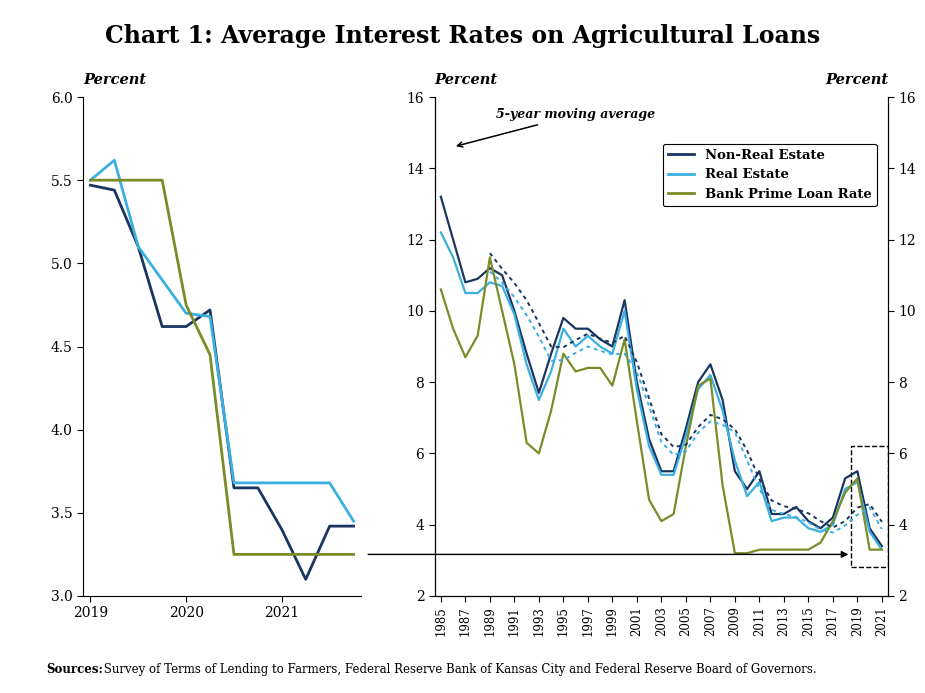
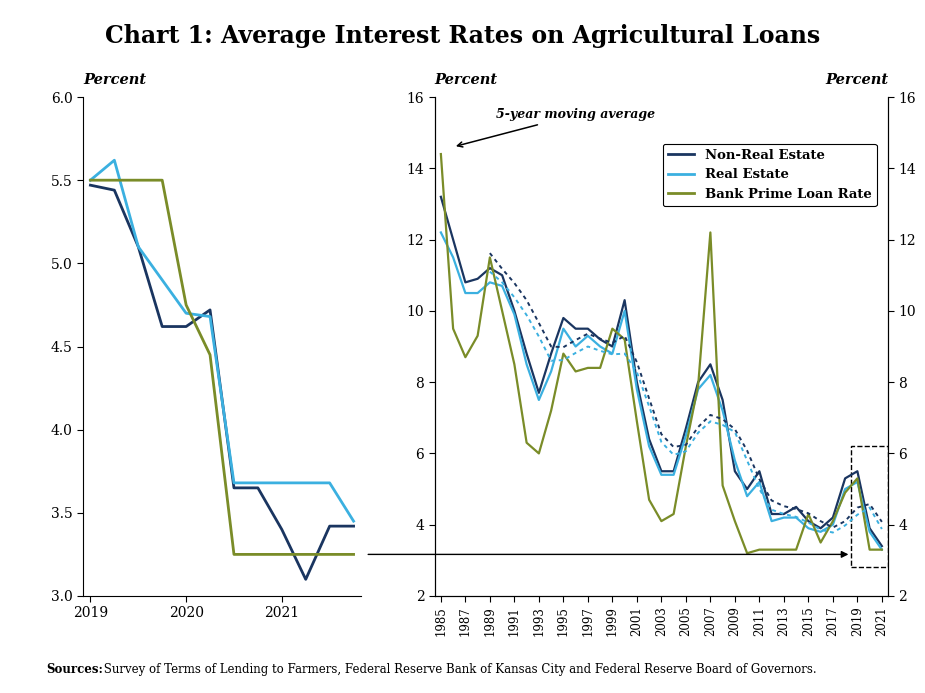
Bank Prime Loan Rate/1985: 10.6 -> 14.4
Bank Prime Loan Rate/1999: 7.9 -> 9.5
Bank Prime Loan Rate/2007: 8.1 -> 12.2
Bank Prime Loan Rate/2009: 3.2 -> 4.1
Bank Prime Loan Rate/2015: 3.3 -> 4.3
